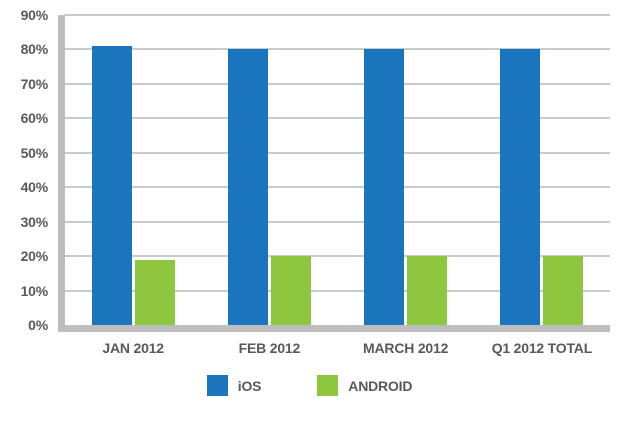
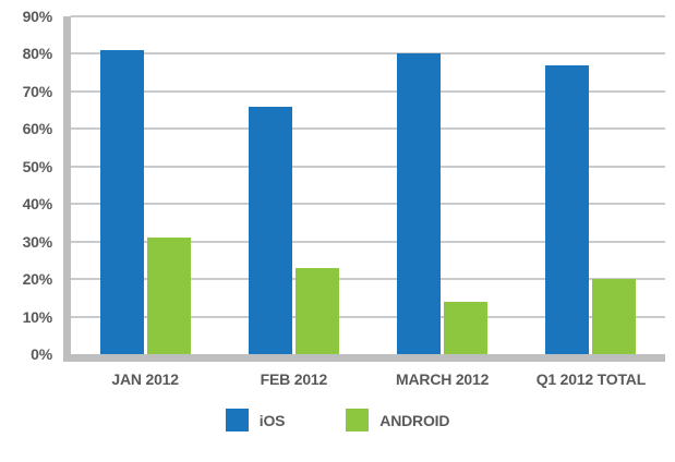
ANDROID/JAN 2012: 19% -> 31%
iOS/FEB 2012: 80% -> 66%
ANDROID/FEB 2012: 20% -> 23%
ANDROID/MARCH 2012: 20% -> 14%
iOS/Q1 2012 TOTAL: 80% -> 77%
